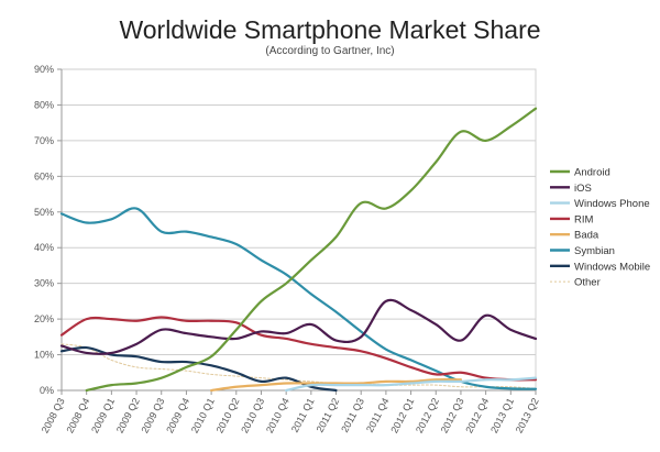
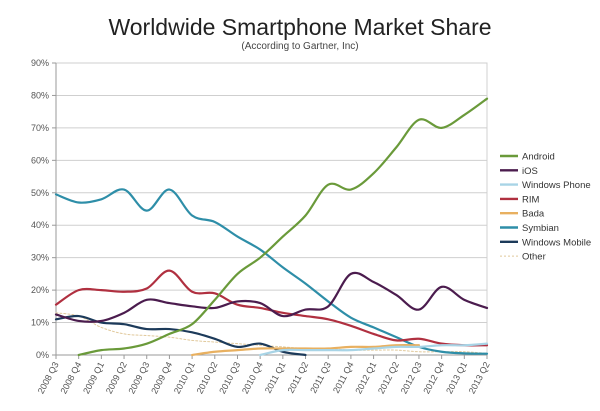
RIM/2009 Q4: 20% -> 26%
Symbian/2009 Q4: 44% -> 51%
iOS/2011 Q1: 18% -> 12%
